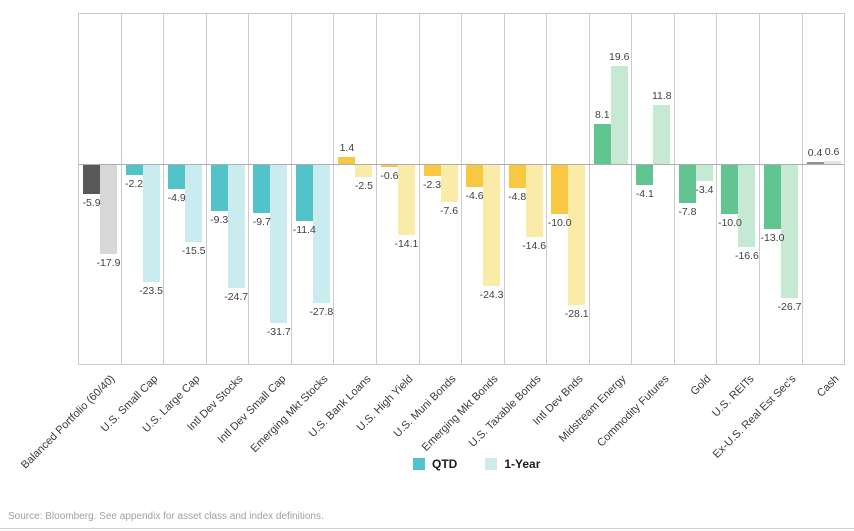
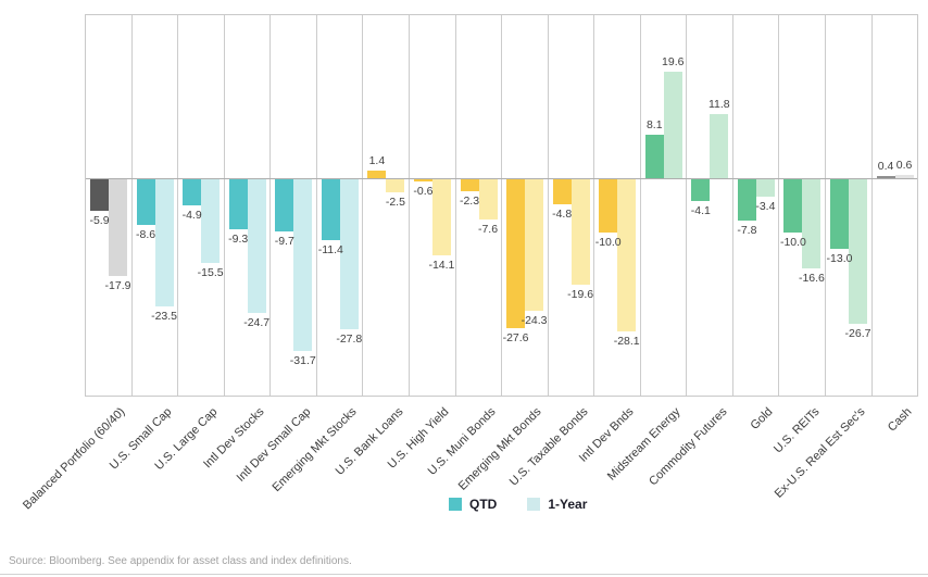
QTD/U.S. Small Cap: -2.2 -> -8.6
QTD/Emerging Mkt Bonds: -4.6 -> -27.6
1-Year/U.S. Taxable Bonds: -14.6 -> -19.6
